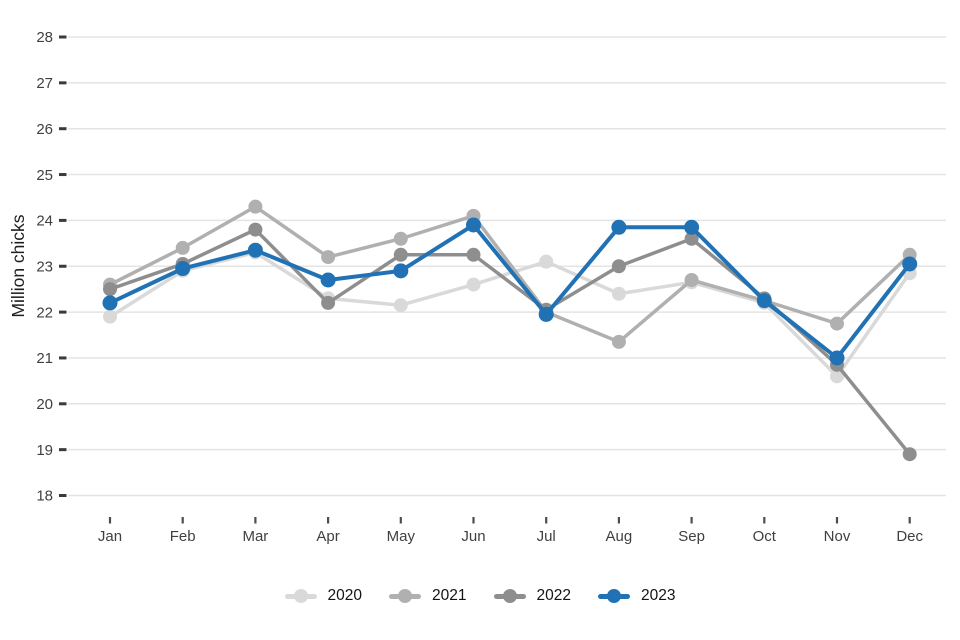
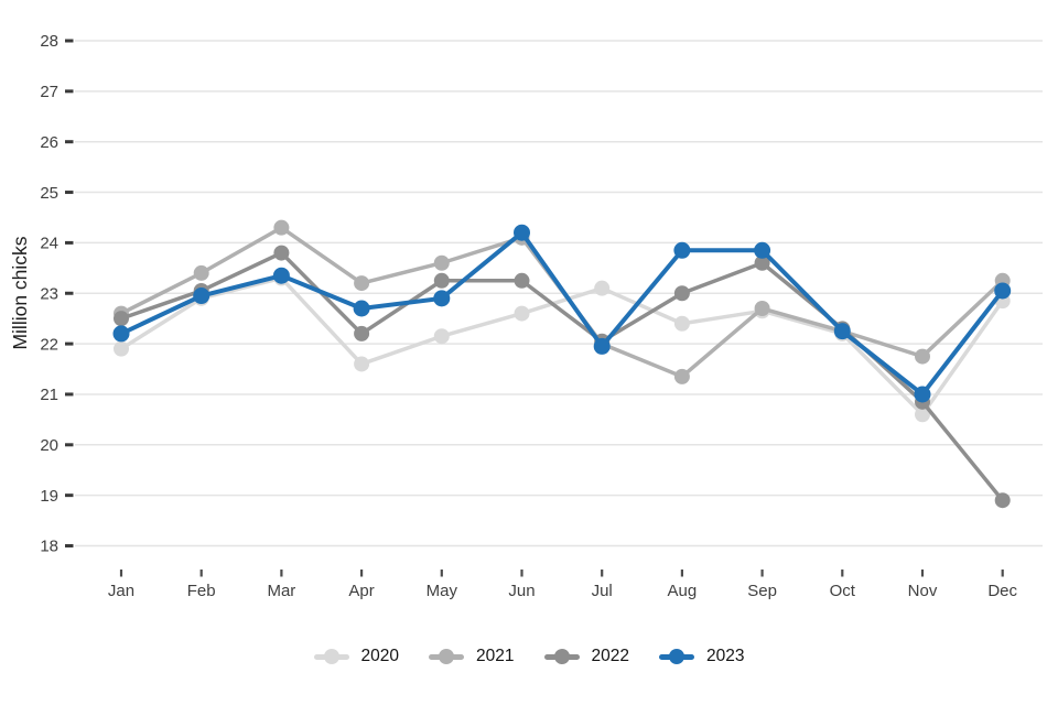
2020/Apr: 22.3 -> 21.6
2023/Jun: 23.9 -> 24.2
